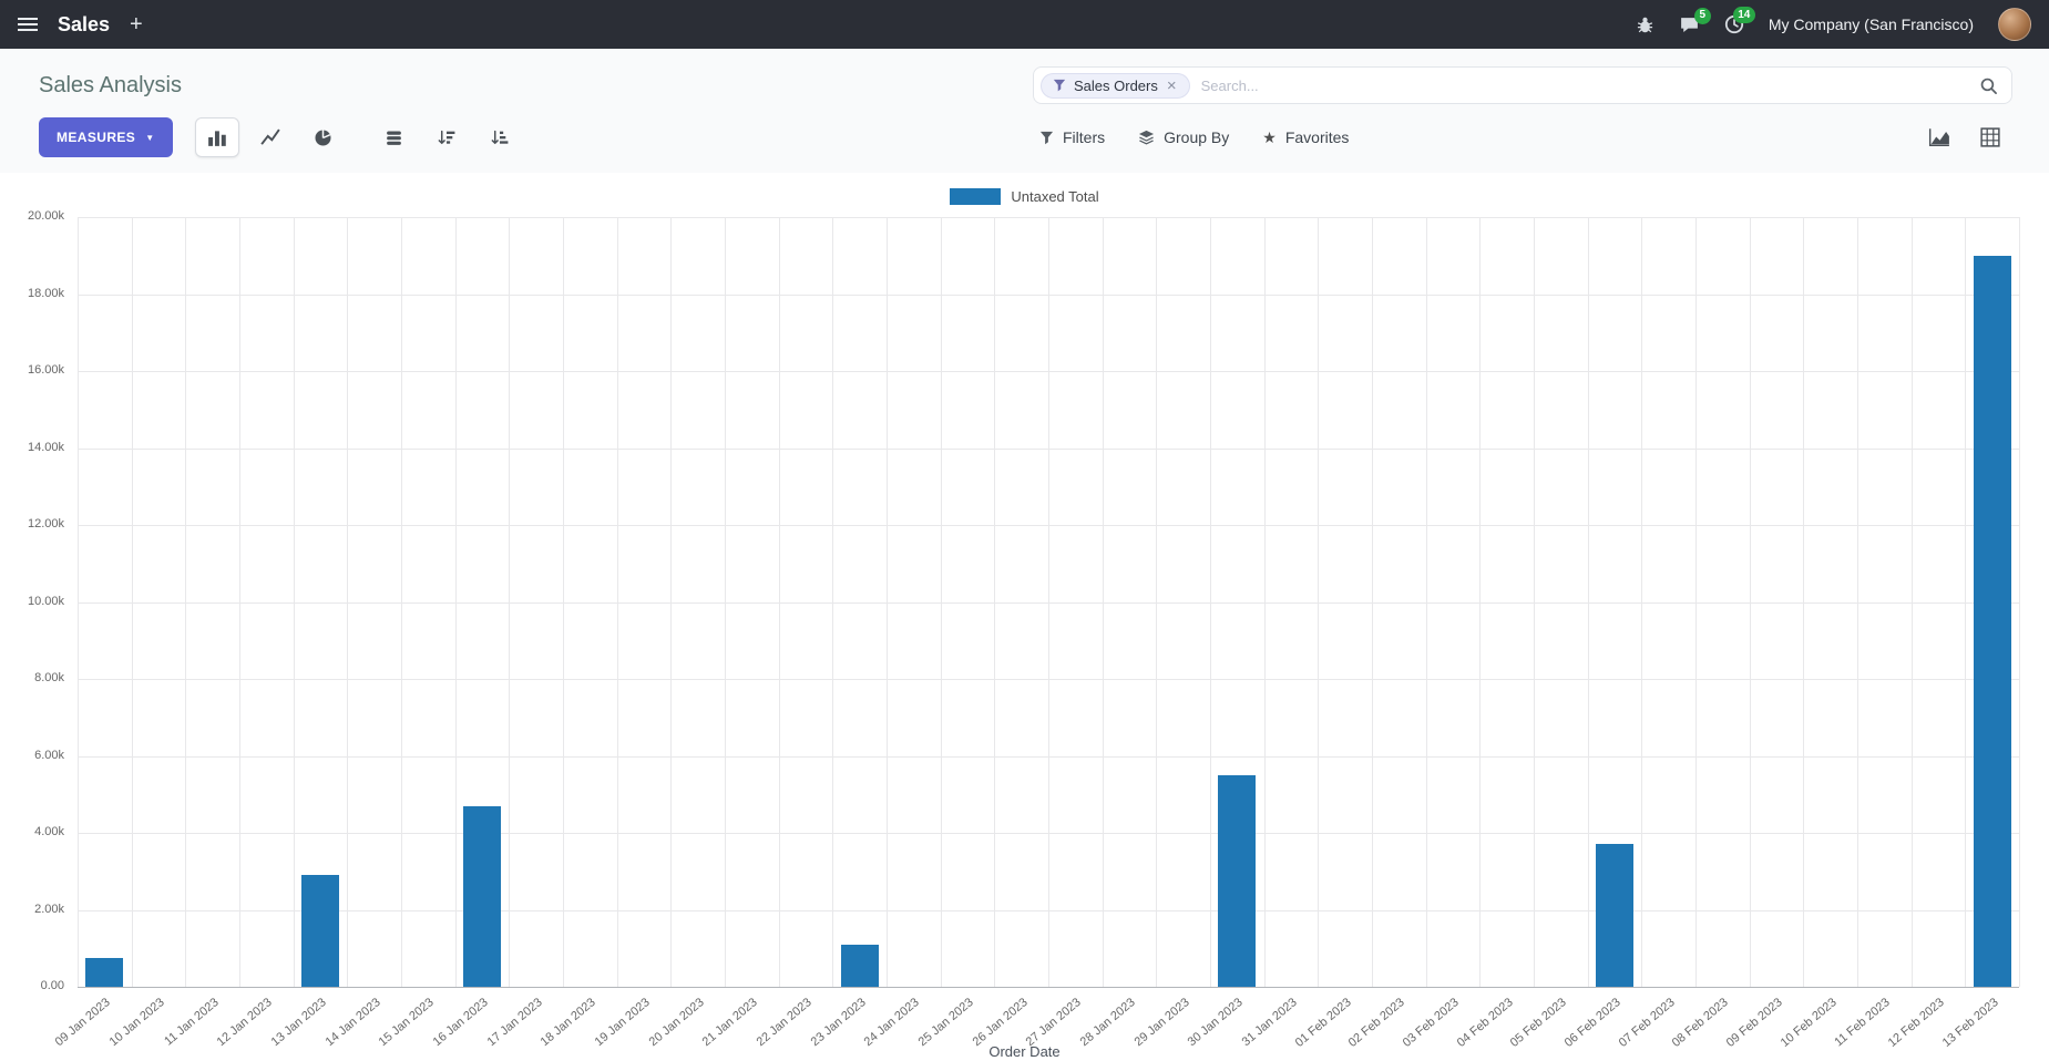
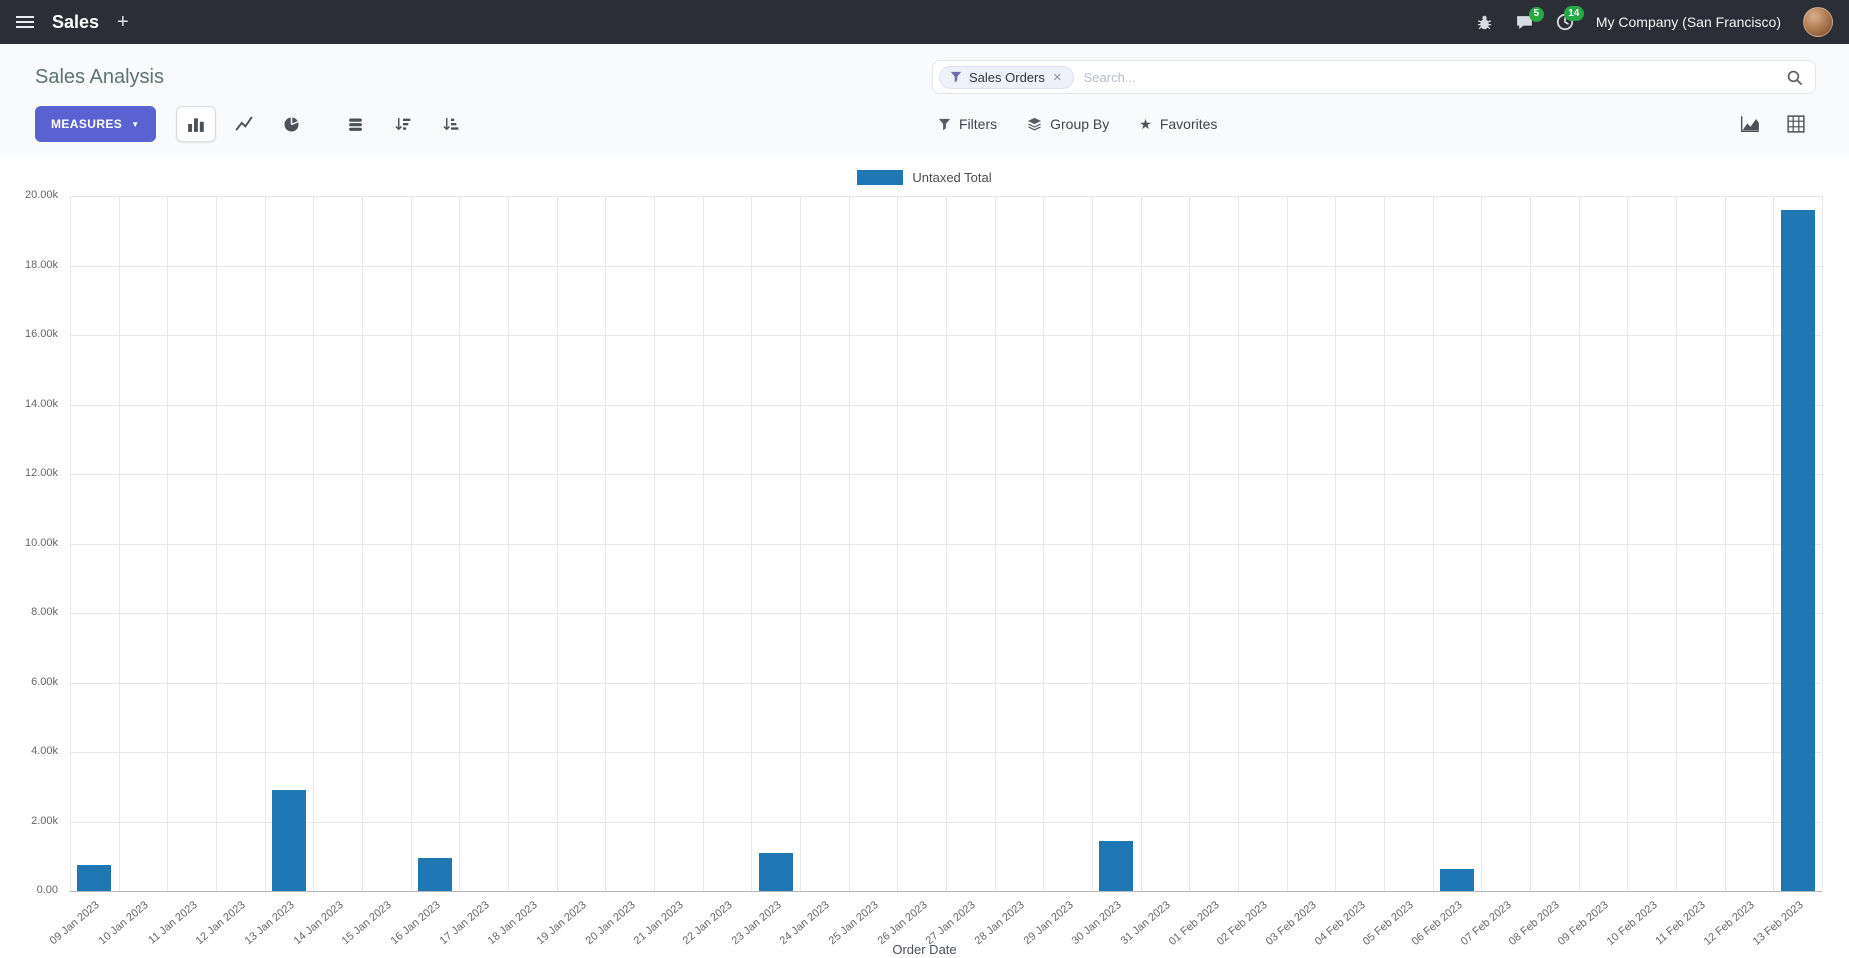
16 Jan 2023: 4.7k -> 1.0k
30 Jan 2023: 5.5k -> 1.4k
06 Feb 2023: 3.7k -> 0.6k
13 Feb 2023: 19.0k -> 19.6k
